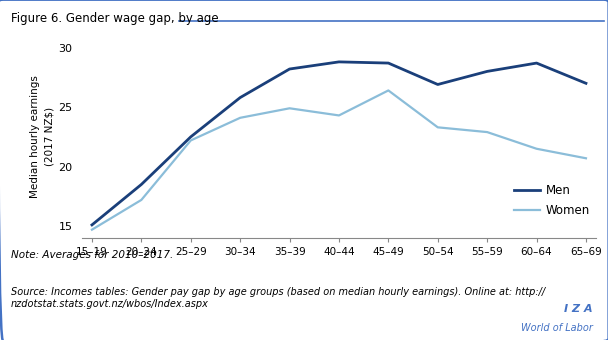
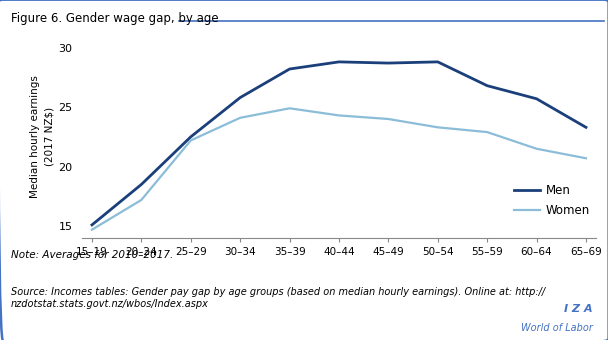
Women/45–49: 26.4 -> 24.0
Men/50–54: 26.9 -> 28.8
Men/55–59: 28.0 -> 26.8
Men/60–64: 28.7 -> 25.7
Men/65–69: 27.0 -> 23.3
